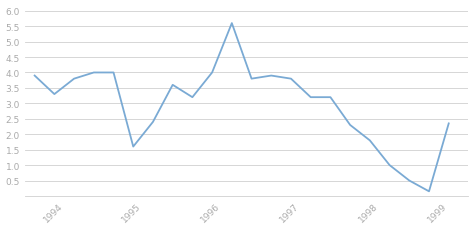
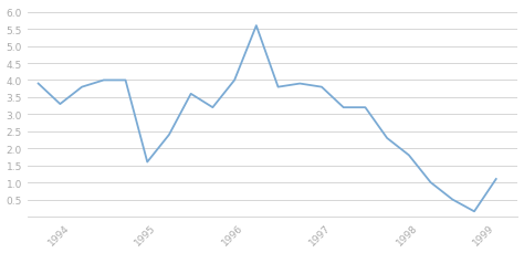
1999: 2.35 -> 1.10
